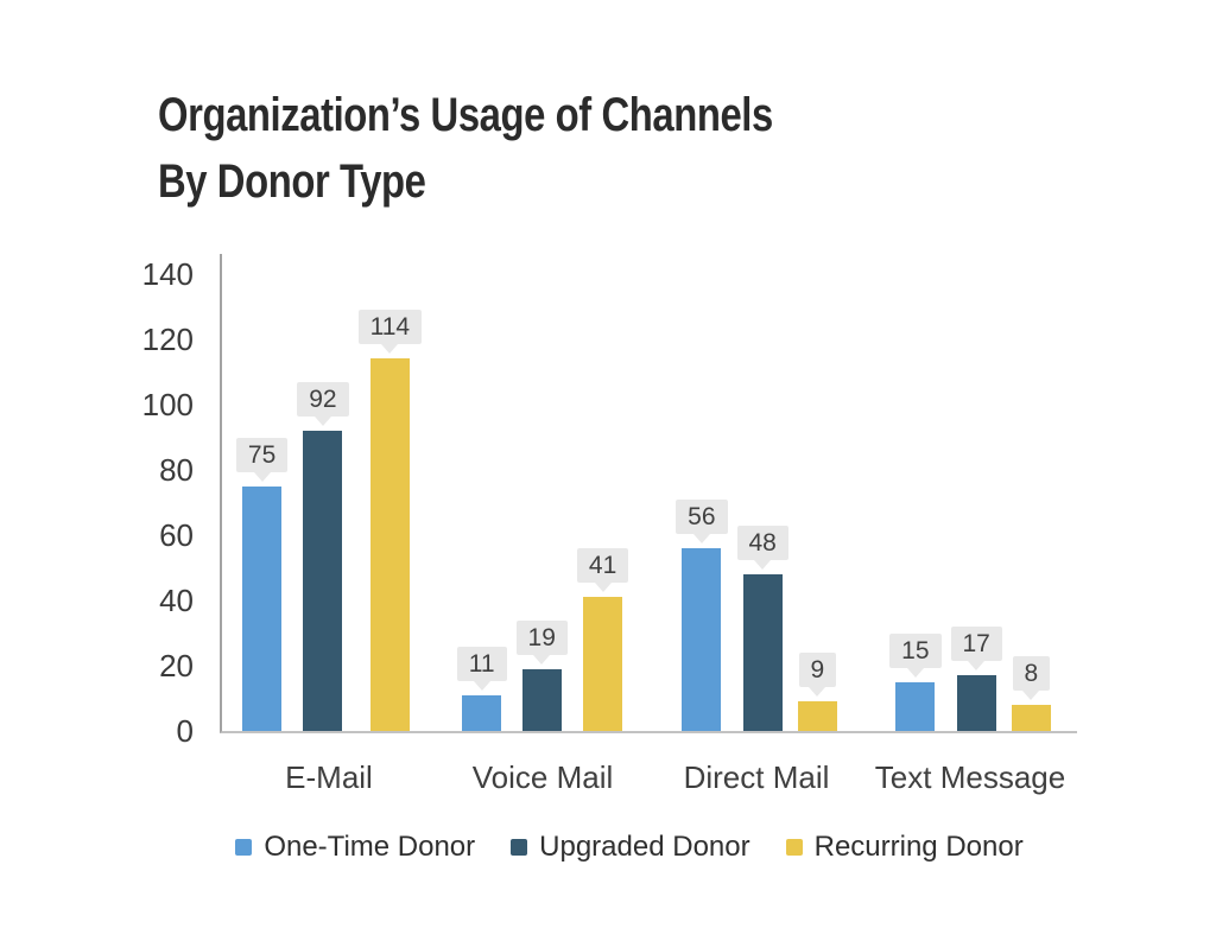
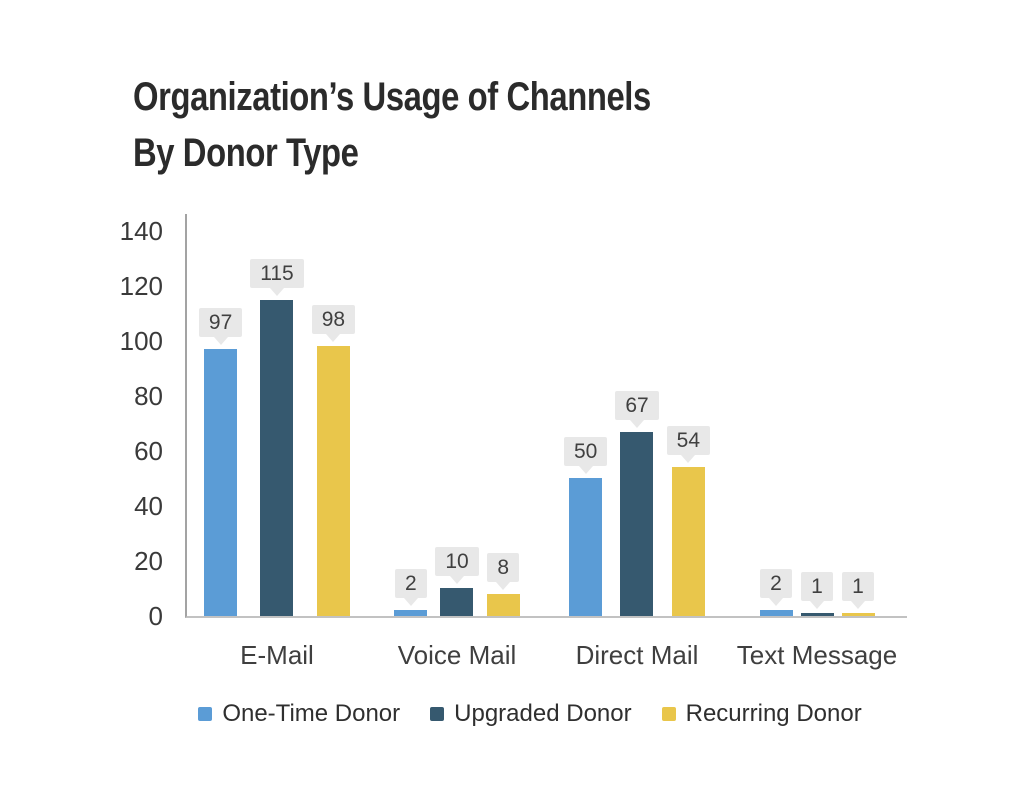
One-Time Donor/E-Mail: 75 -> 97
Upgraded Donor/E-Mail: 92 -> 115
Recurring Donor/E-Mail: 114 -> 98
One-Time Donor/Voice Mail: 11 -> 2
Upgraded Donor/Voice Mail: 19 -> 10
Recurring Donor/Voice Mail: 41 -> 8
One-Time Donor/Direct Mail: 56 -> 50
Upgraded Donor/Direct Mail: 48 -> 67
Recurring Donor/Direct Mail: 9 -> 54
One-Time Donor/Text Message: 15 -> 2
Upgraded Donor/Text Message: 17 -> 1
Recurring Donor/Text Message: 8 -> 1
